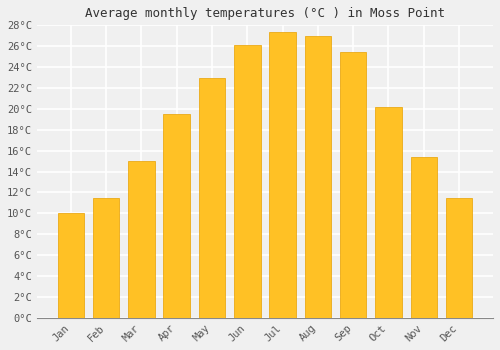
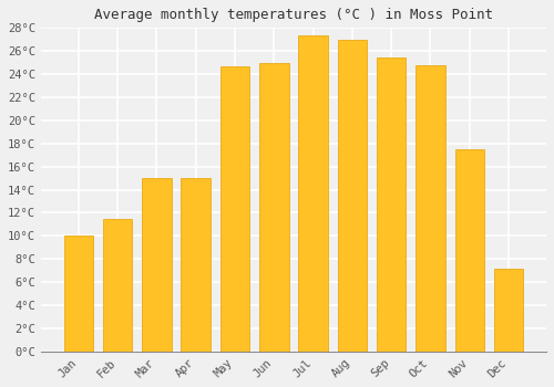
Apr: 19.5°C -> 15.0°C
May: 23.0°C -> 24.7°C
Jun: 26.1°C -> 25.0°C
Oct: 20.2°C -> 24.8°C
Nov: 15.4°C -> 17.5°C
Dec: 11.5°C -> 7.2°C
